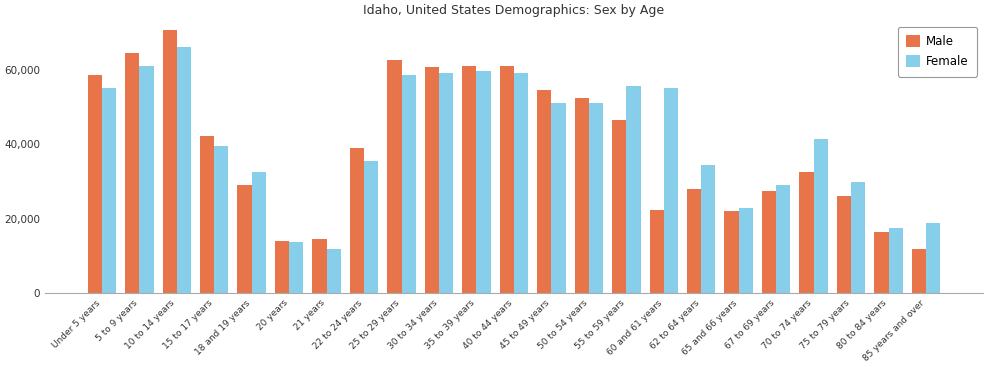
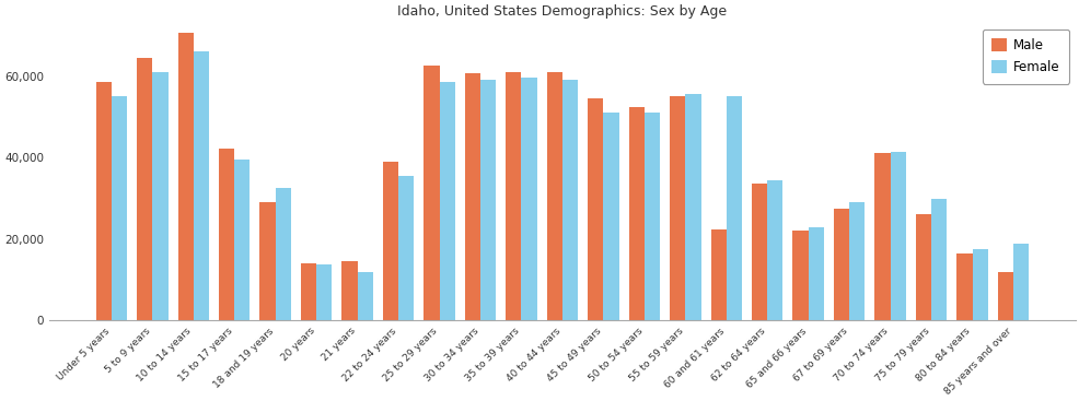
Male/55 to 59 years: 46,500 -> 55,000
Male/62 to 64 years: 28,000 -> 33,500
Male/70 to 74 years: 32,500 -> 41,000
